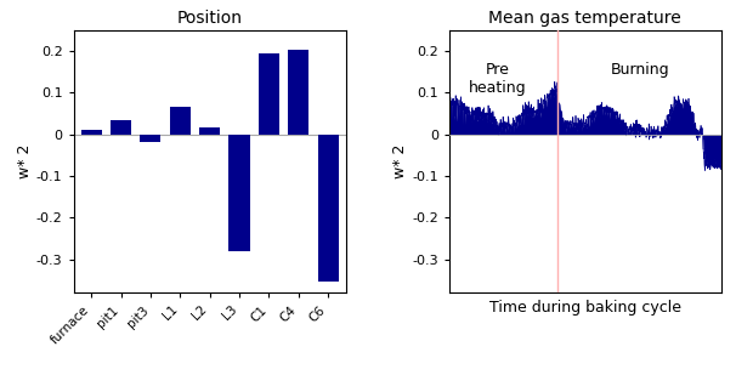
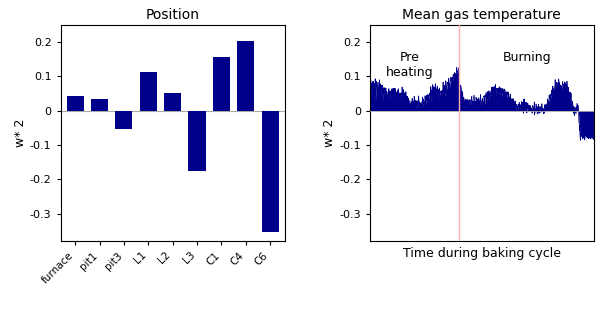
Position/furnace: 0.010 -> 0.042
Position/pit3: -0.020 -> -0.055
Position/L1: 0.065 -> 0.112
Position/L2: 0.015 -> 0.052
Position/L3: -0.280 -> -0.175
Position/C1: 0.195 -> 0.155
